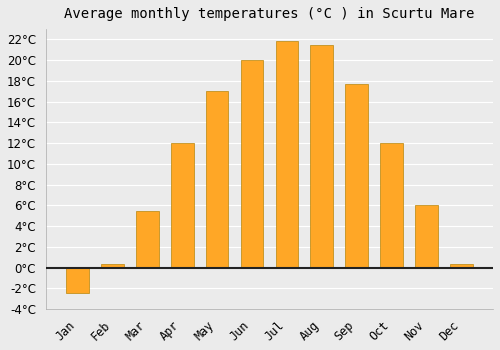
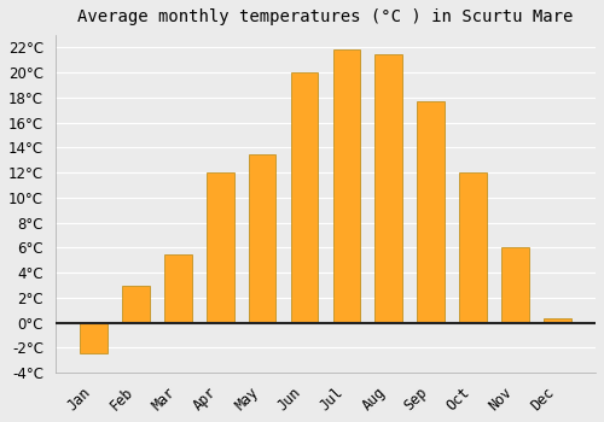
Feb: 0.3°C -> 2.9°C
May: 17.0°C -> 13.5°C
